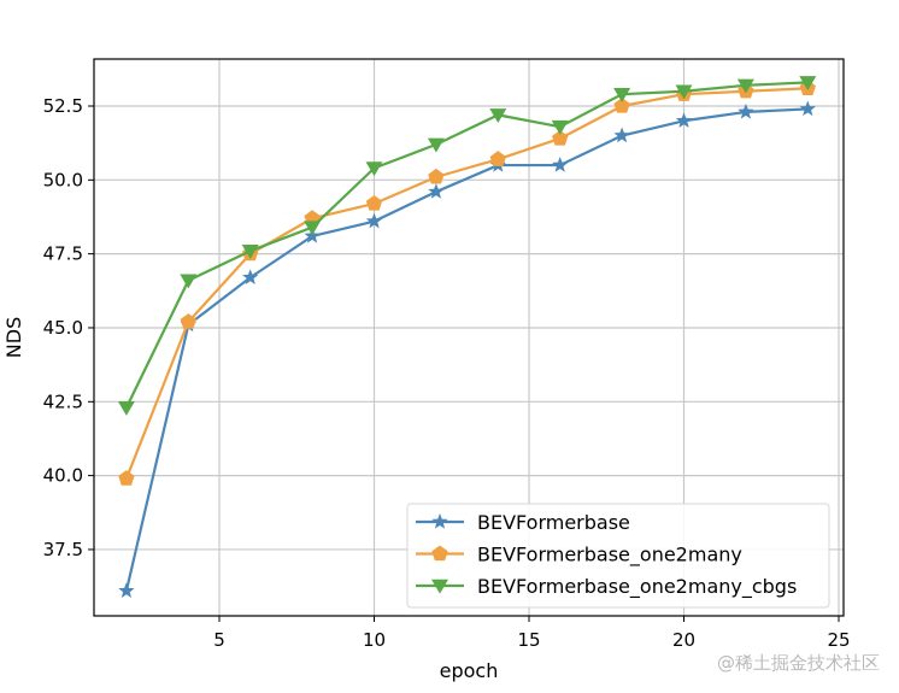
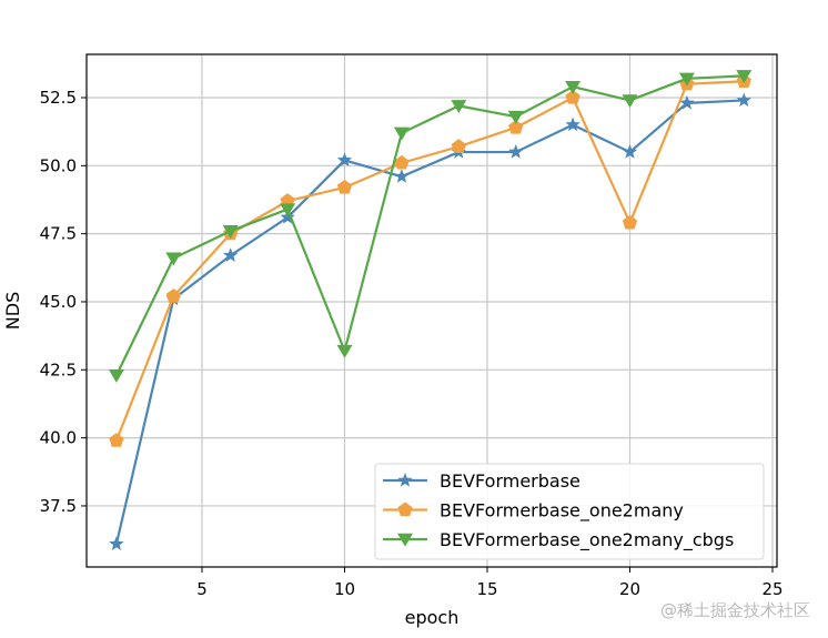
BEVFormerbase/10: 48.6 -> 50.2
BEVFormerbase_one2many_cbgs/10: 50.4 -> 43.2
BEVFormerbase/20: 52.0 -> 50.5
BEVFormerbase_one2many/20: 52.9 -> 47.9
BEVFormerbase_one2many_cbgs/20: 53.0 -> 52.4
